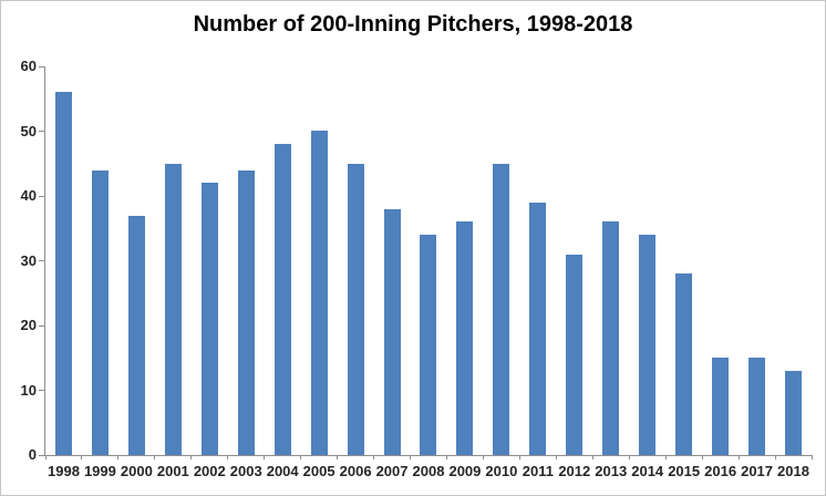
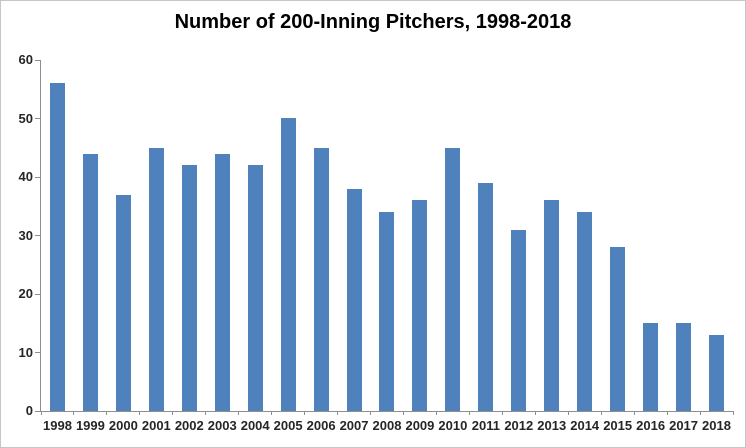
2004: 48 -> 42
